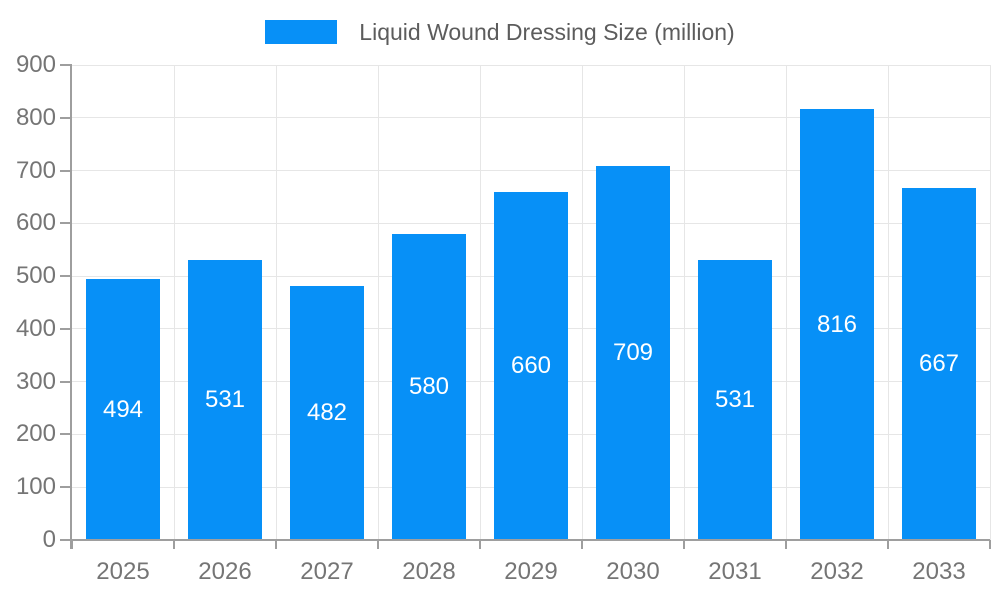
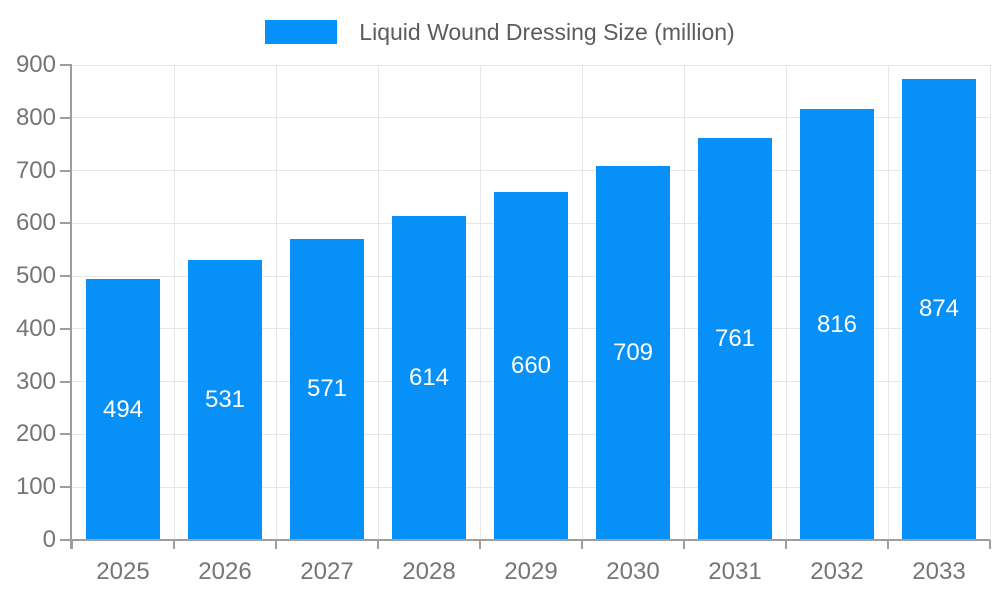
2027: 482 -> 571
2028: 580 -> 614
2031: 531 -> 761
2033: 667 -> 874
